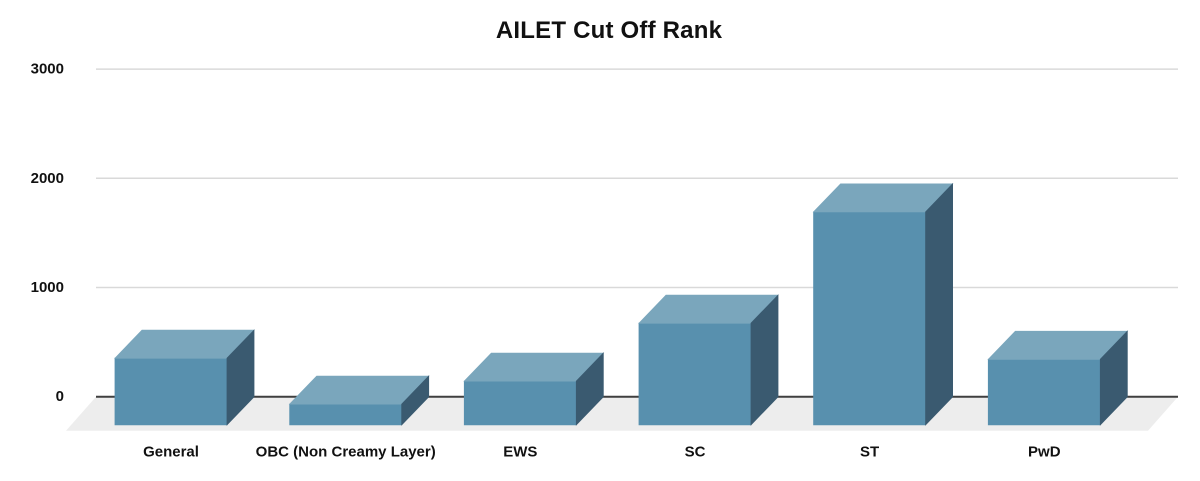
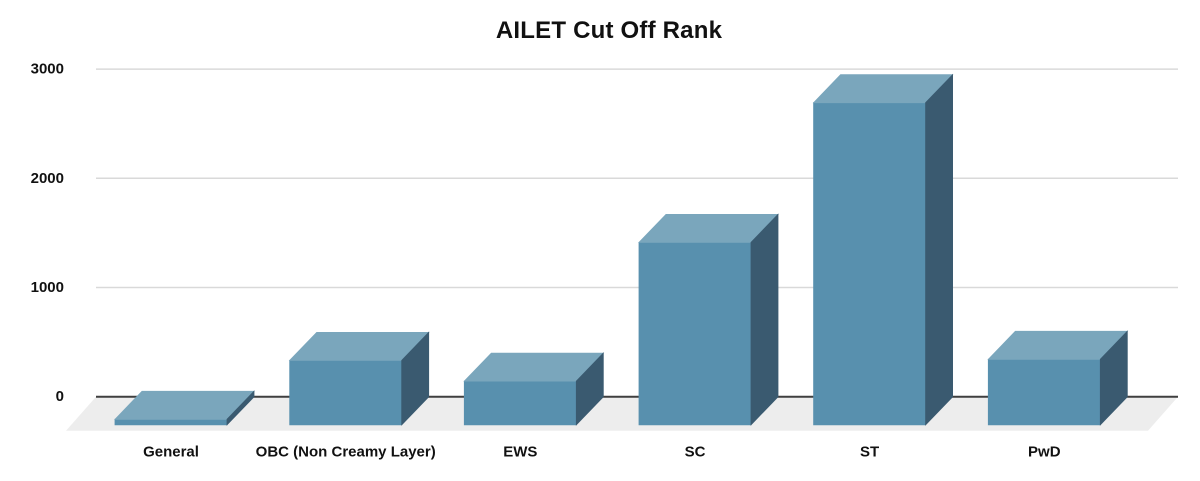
General: 610 -> 50
OBC (Non Creamy Layer): 190 -> 590
SC: 930 -> 1670
ST: 1950 -> 2950
